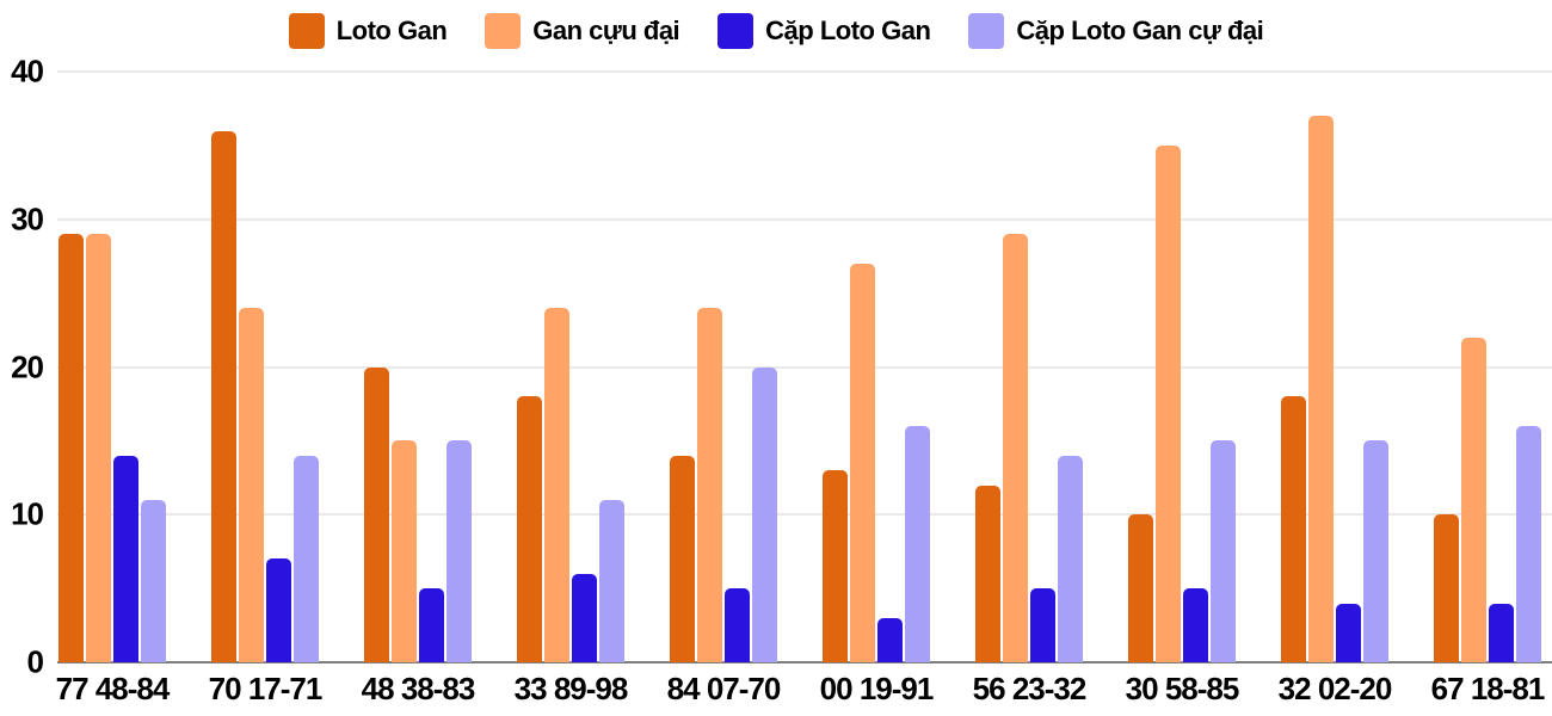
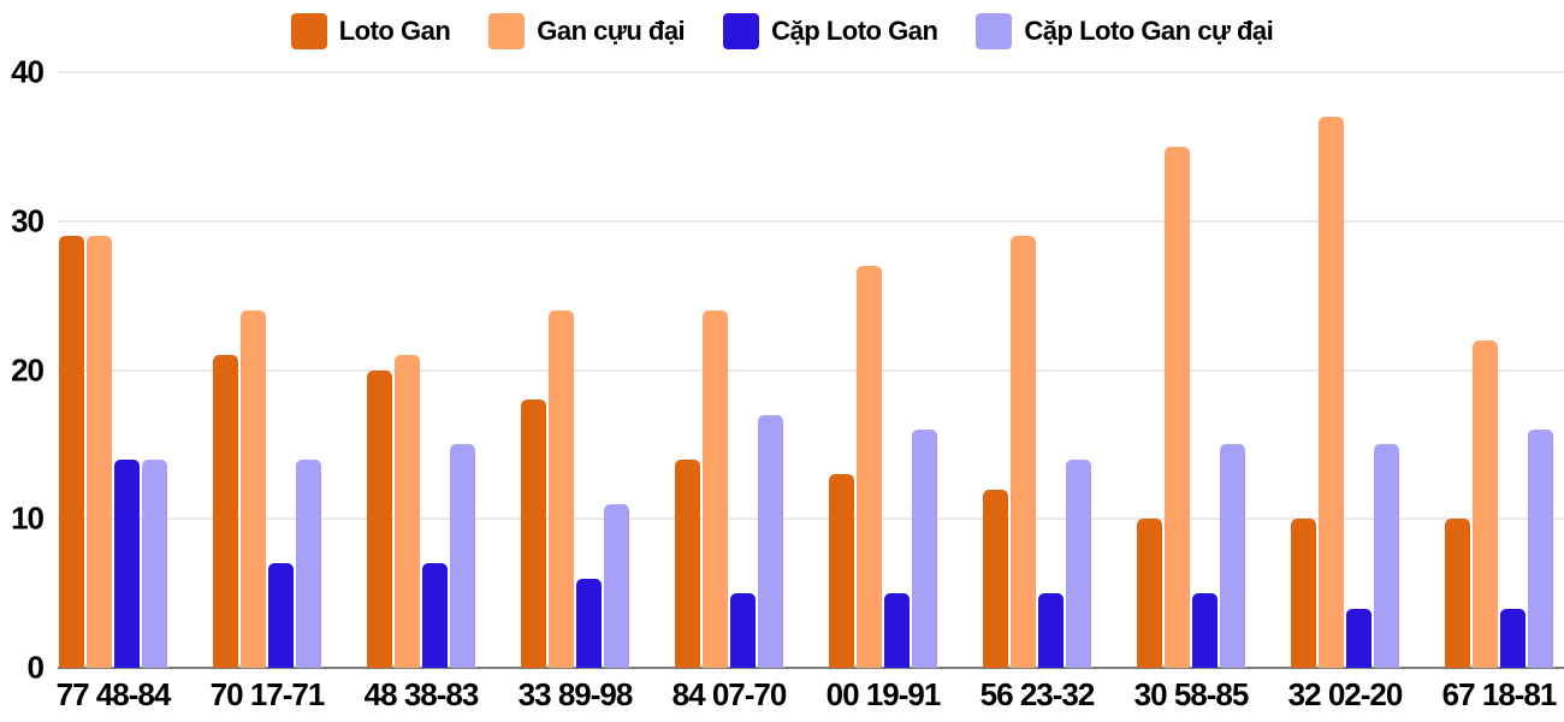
Cặp Loto Gan cự đại/77 48-84: 11 -> 14
Loto Gan/70 17-71: 36 -> 21
Gan cựu đại/48 38-83: 15 -> 21
Cặp Loto Gan/48 38-83: 5 -> 7
Cặp Loto Gan cự đại/84 07-70: 20 -> 17
Cặp Loto Gan/00 19-91: 3 -> 5
Loto Gan/32 02-20: 18 -> 10
